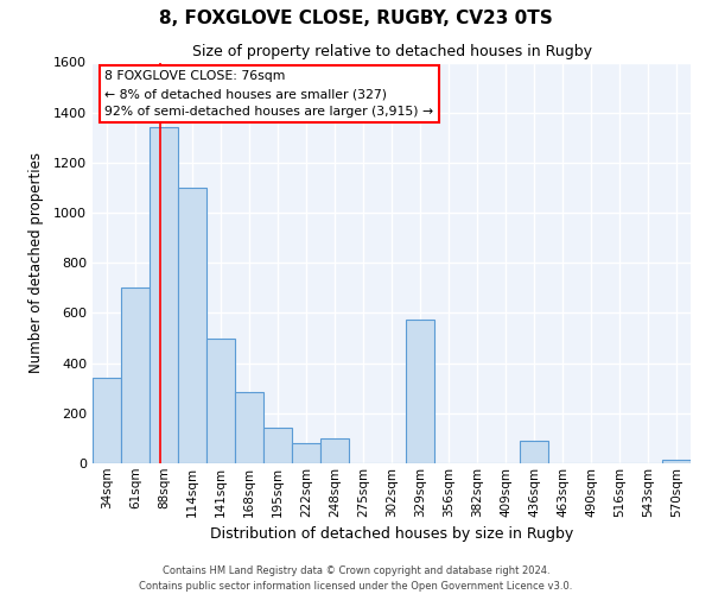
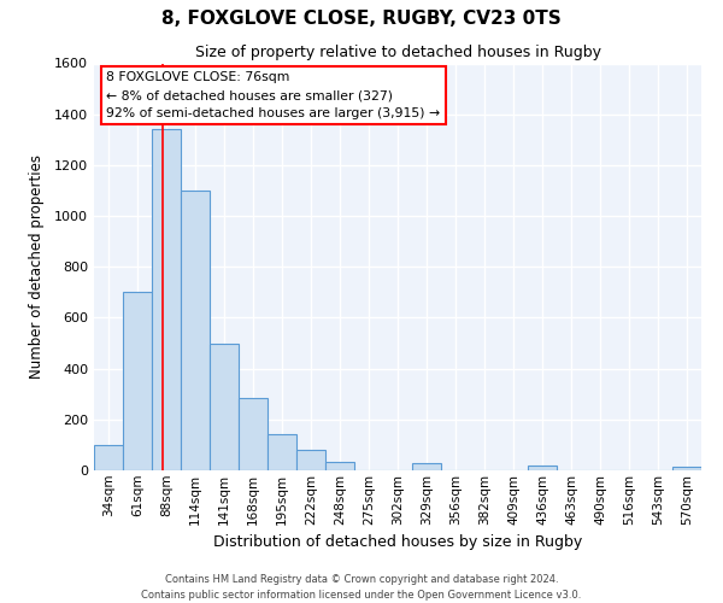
34sqm: 340 -> 100
248sqm: 100 -> 35
329sqm: 575 -> 30
436sqm: 90 -> 20
